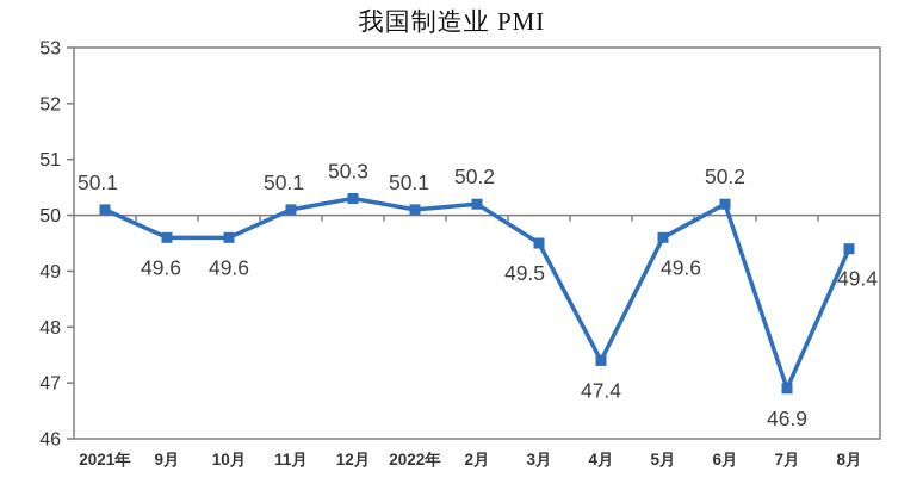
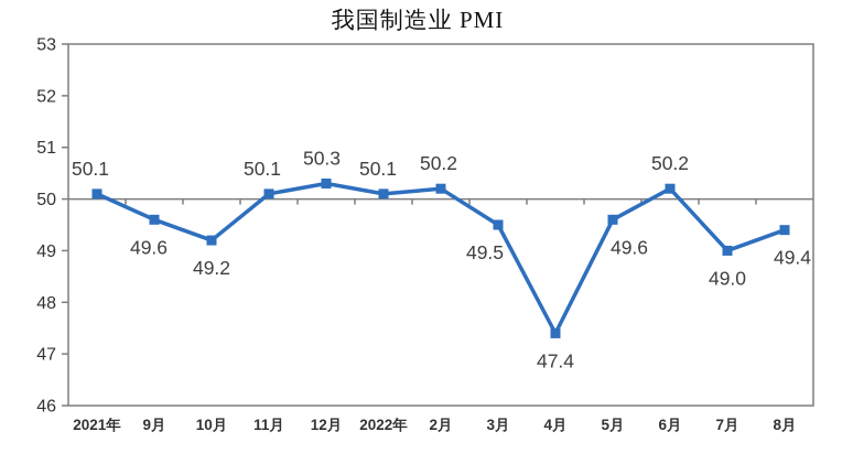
10月: 49.6 -> 49.2
7月: 46.9 -> 49.0
